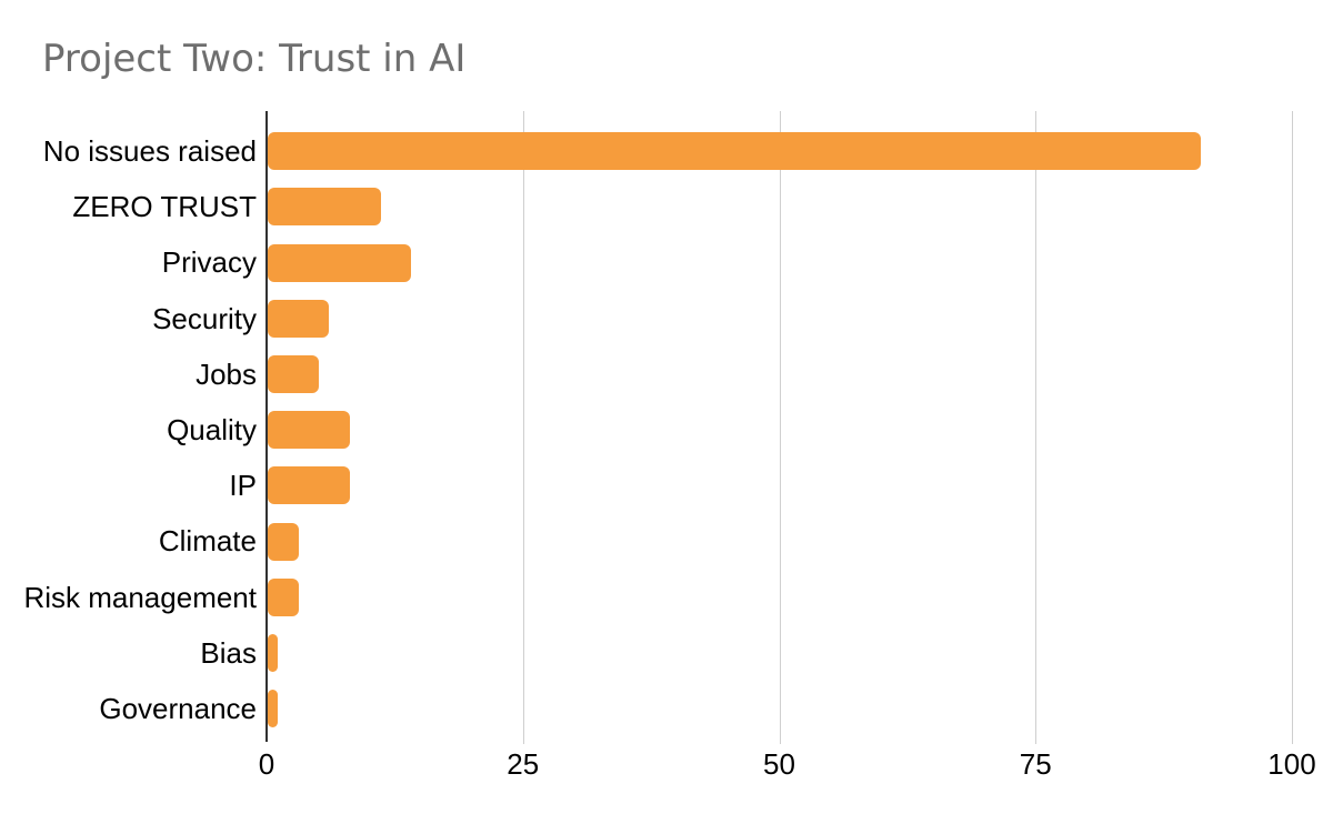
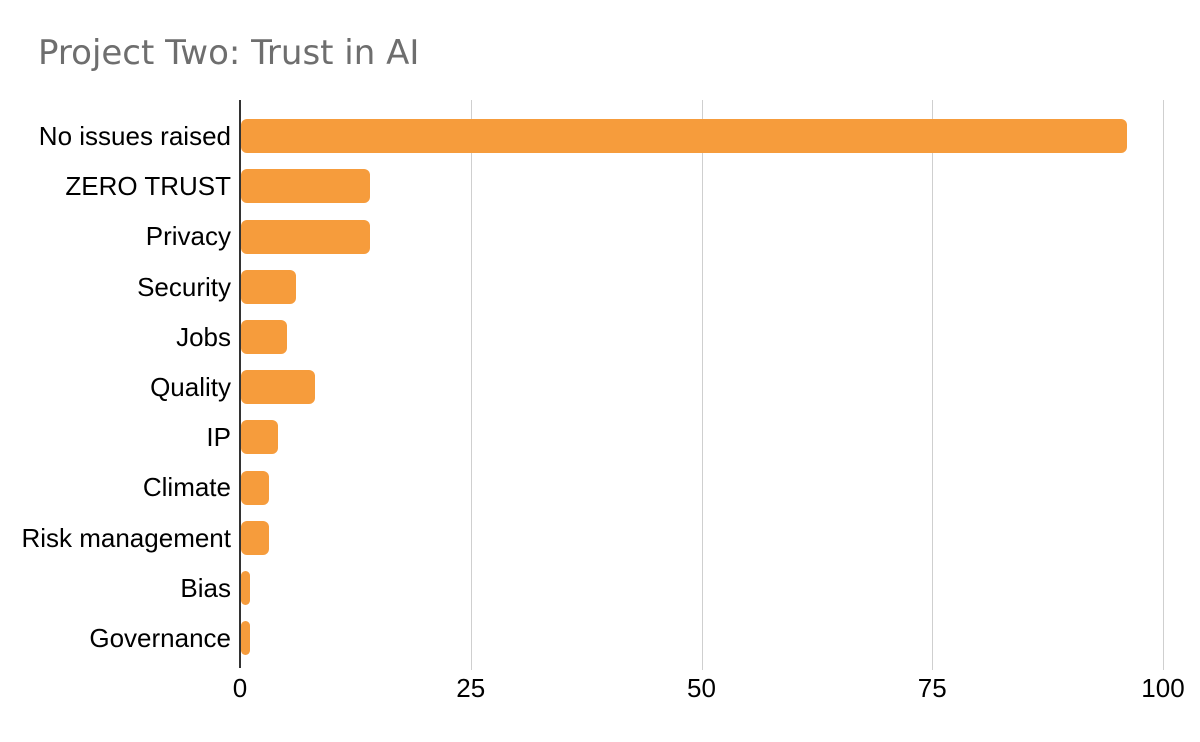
No issues raised: 91 -> 96
ZERO TRUST: 11 -> 14
IP: 8 -> 4
